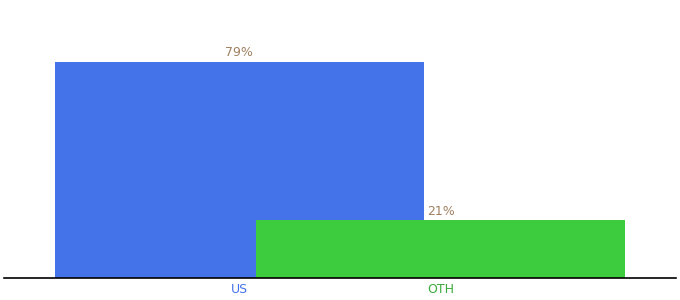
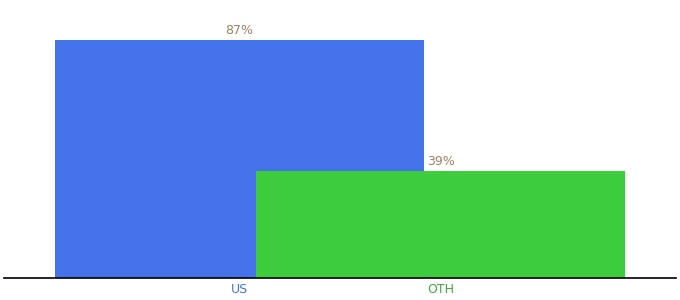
US: 79% -> 87%
OTH: 21% -> 39%
